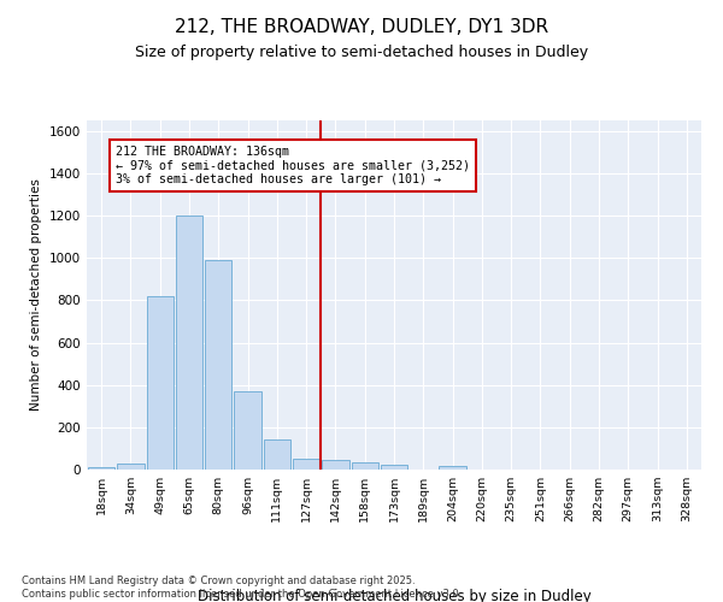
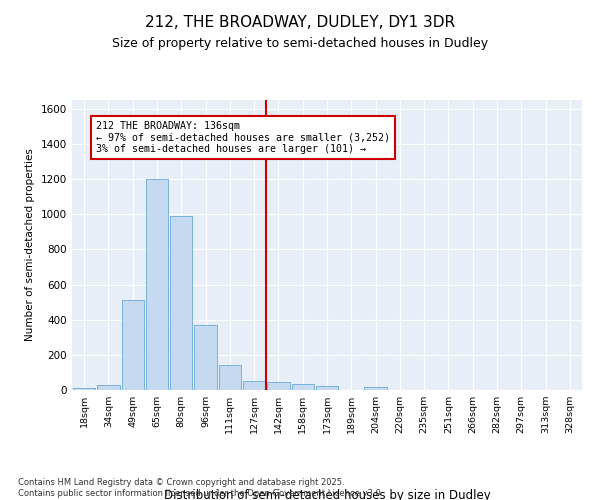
49sqm: 820 -> 510
